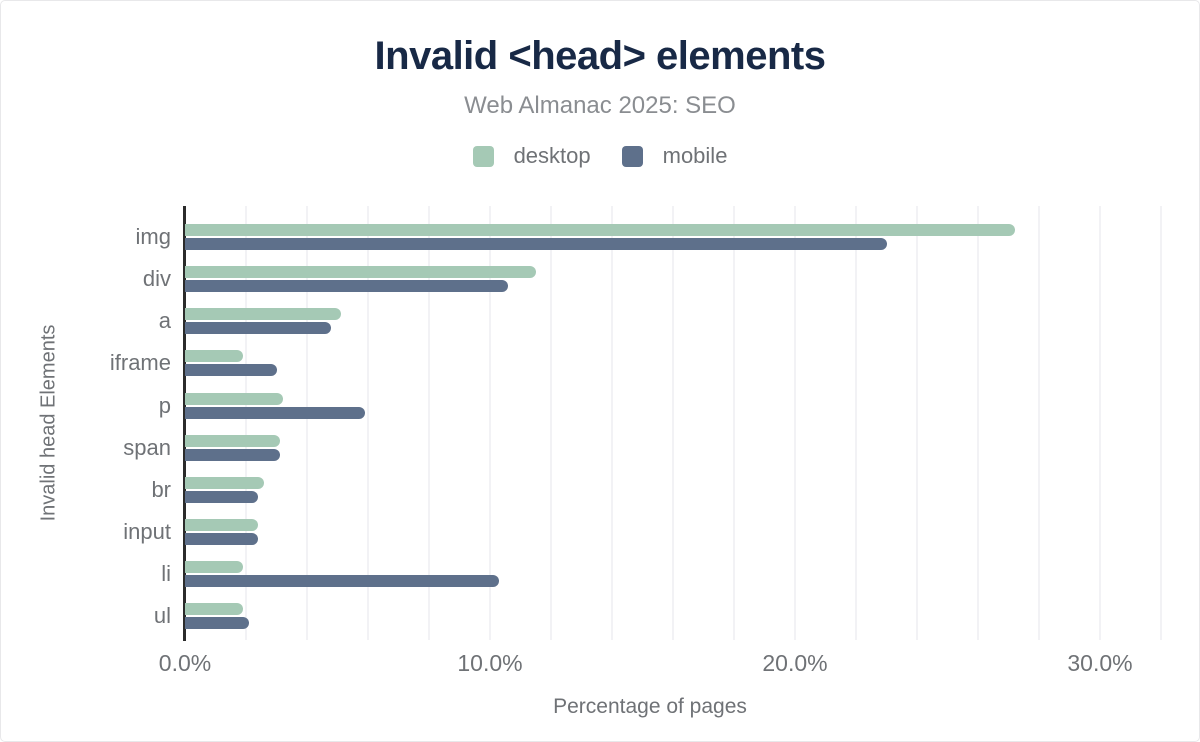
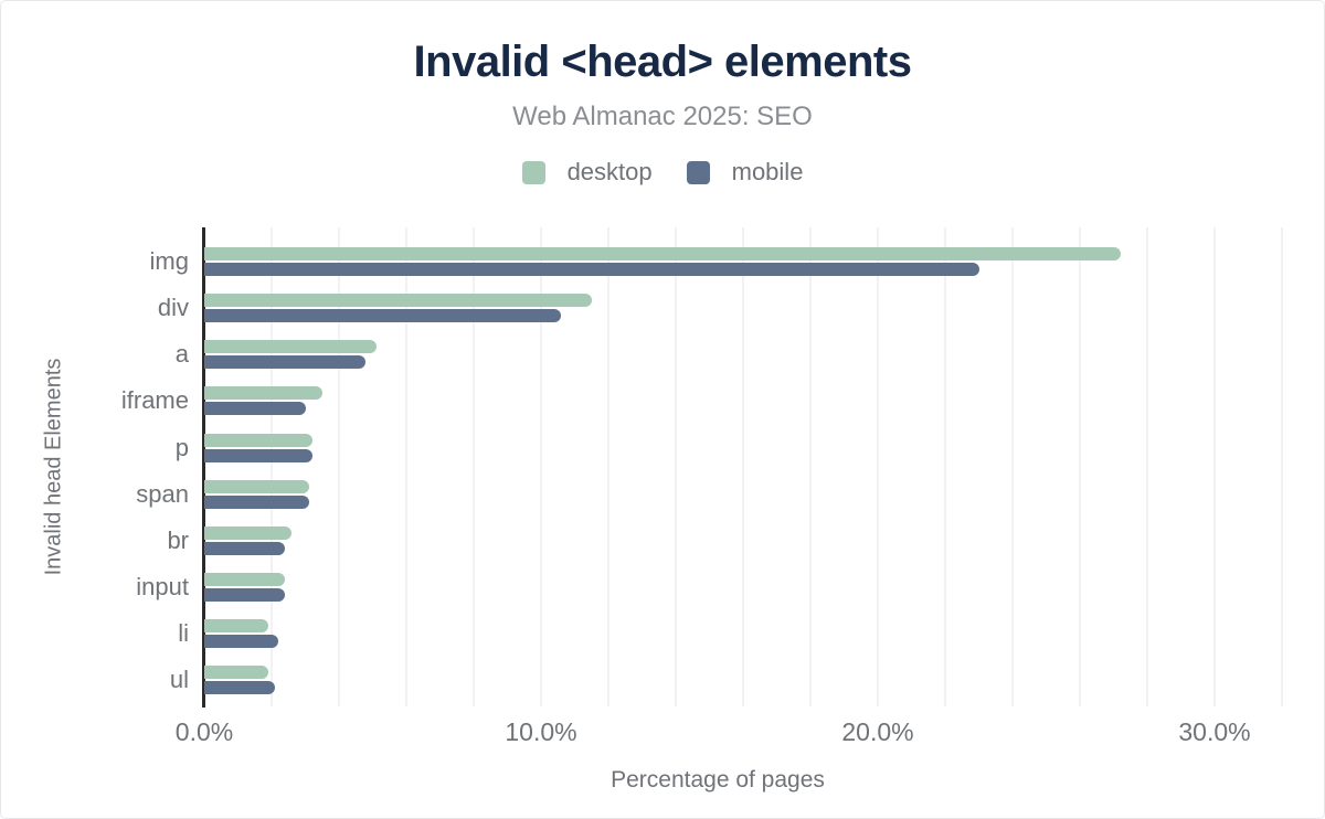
desktop/iframe: 1.9% -> 3.5%
mobile/p: 5.9% -> 3.2%
mobile/li: 10.3% -> 2.2%
